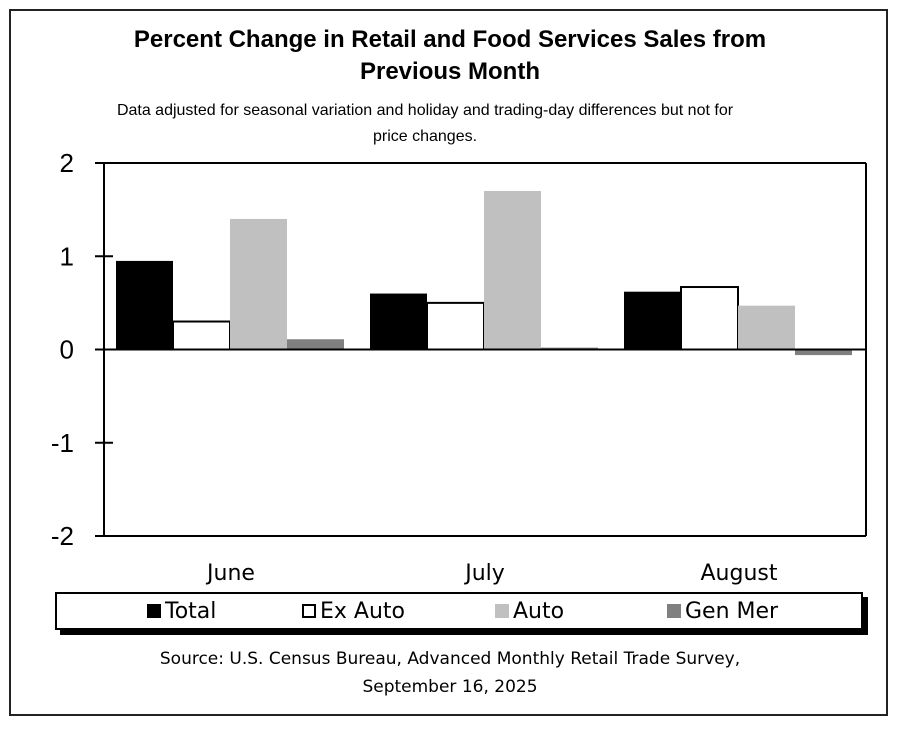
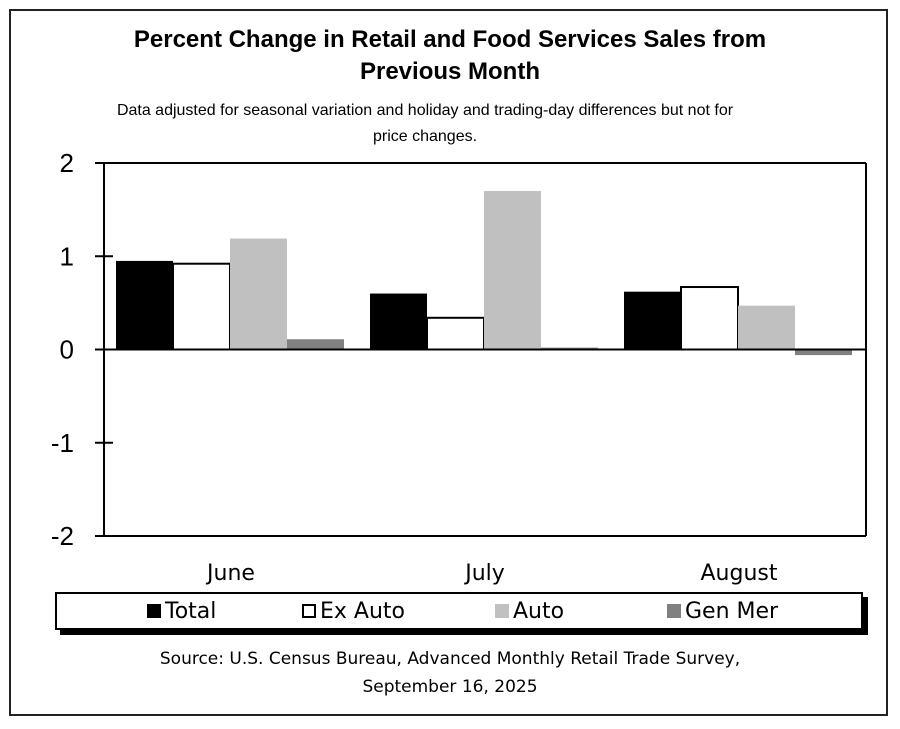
Ex Auto/June: 0.3 -> 0.9
Auto/June: 1.4 -> 1.2
Ex Auto/July: 0.5 -> 0.3
